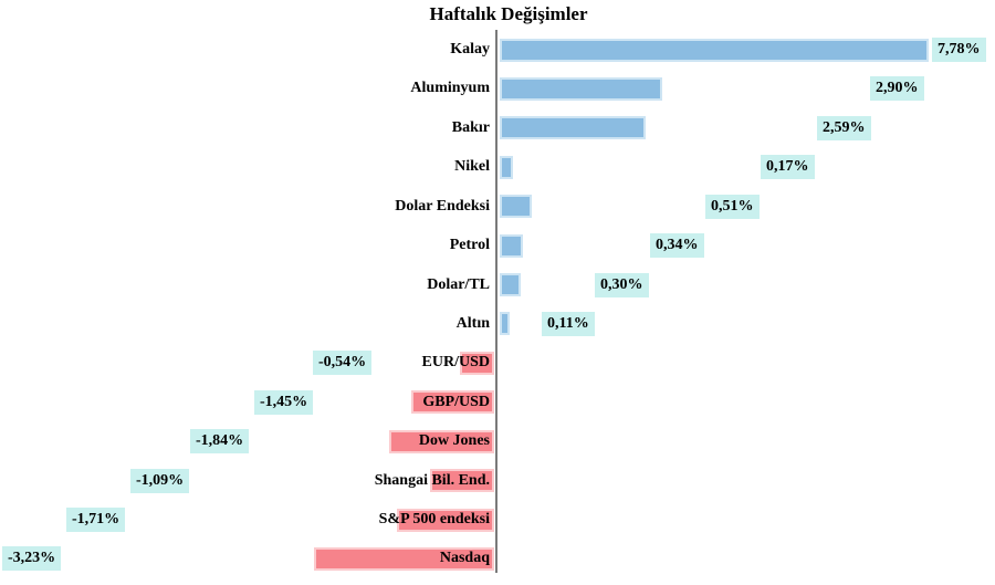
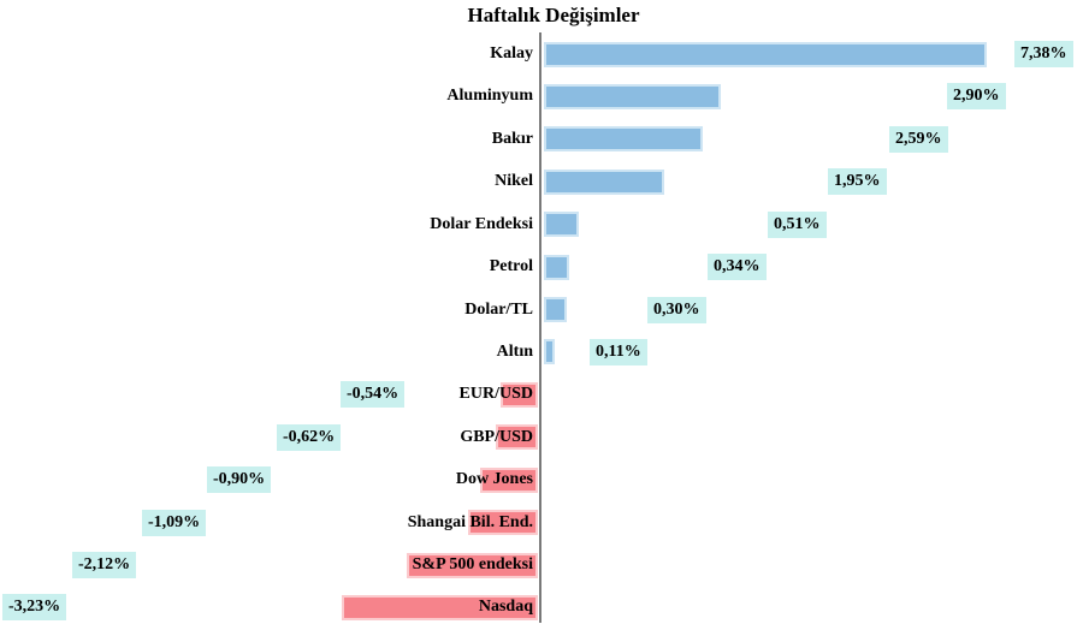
Kalay: 7,78% -> 7,38%
Nikel: 0,17% -> 1,95%
GBP/USD: -1,45% -> -0,62%
Dow Jones: -1,84% -> -0,90%
S&P 500 endeksi: -1,71% -> -2,12%
